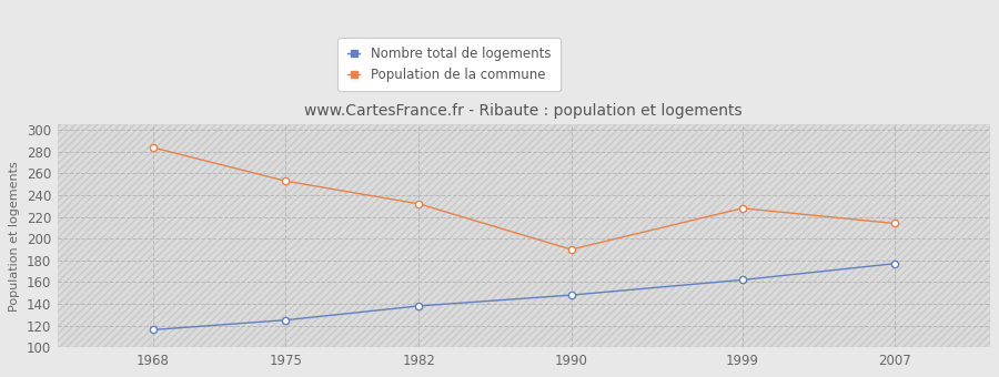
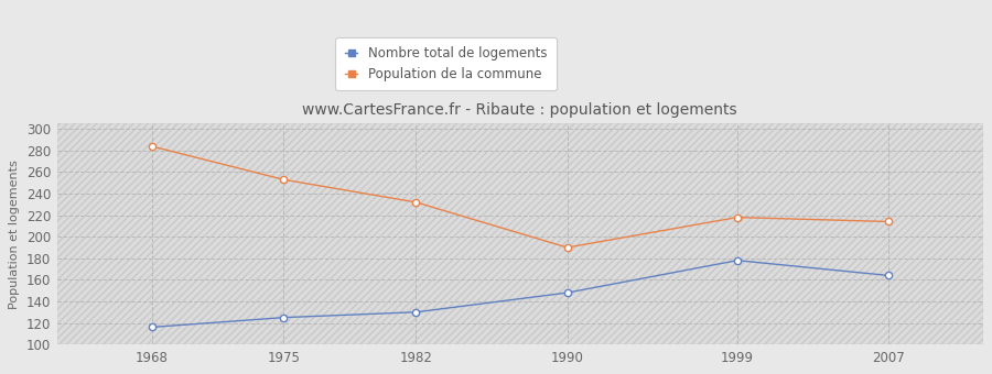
Nombre total de logements/1982: 138 -> 130
Nombre total de logements/1999: 162 -> 178
Population de la commune/1999: 228 -> 218
Nombre total de logements/2007: 177 -> 164
